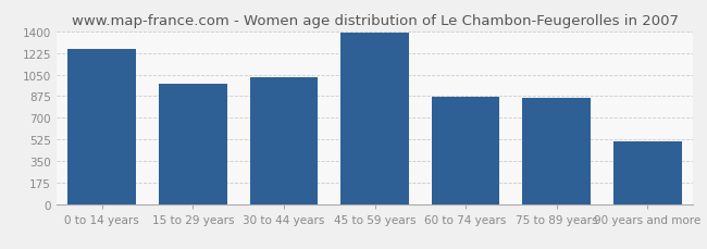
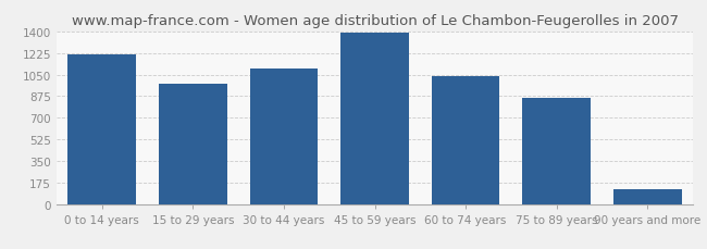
0 to 14 years: 1260 -> 1210
30 to 44 years: 1030 -> 1100
60 to 74 years: 870 -> 1040
90 years and more: 510 -> 120
